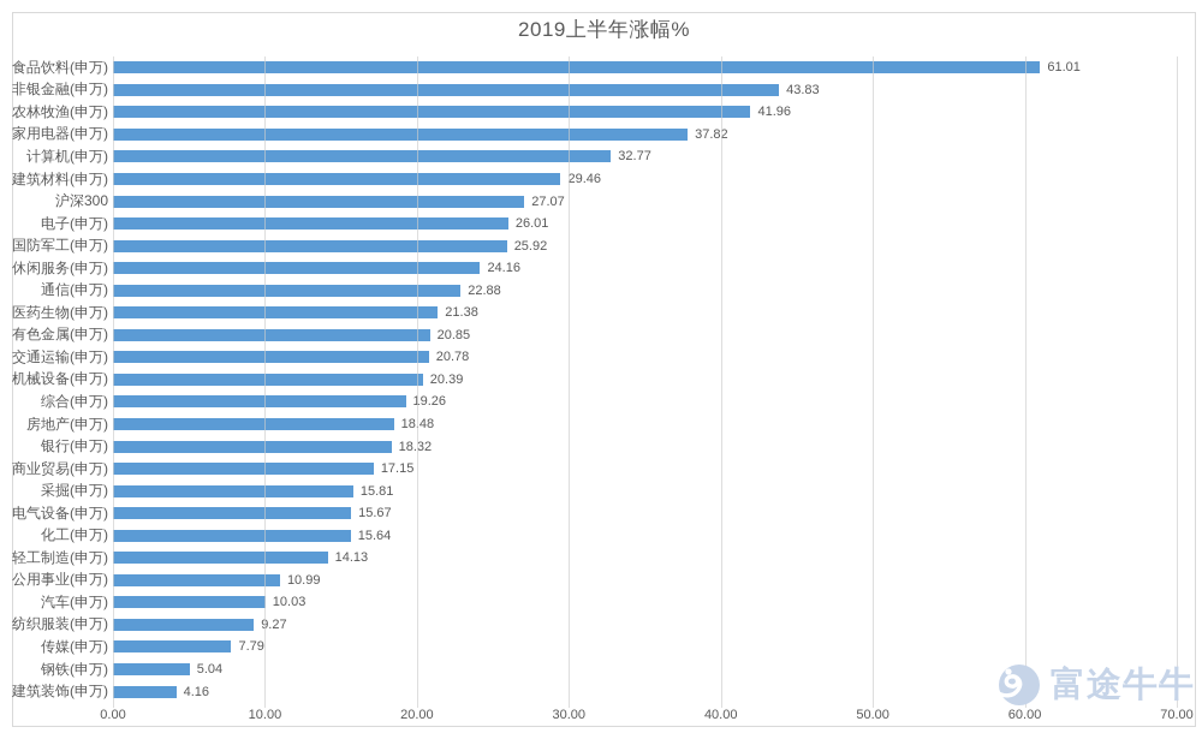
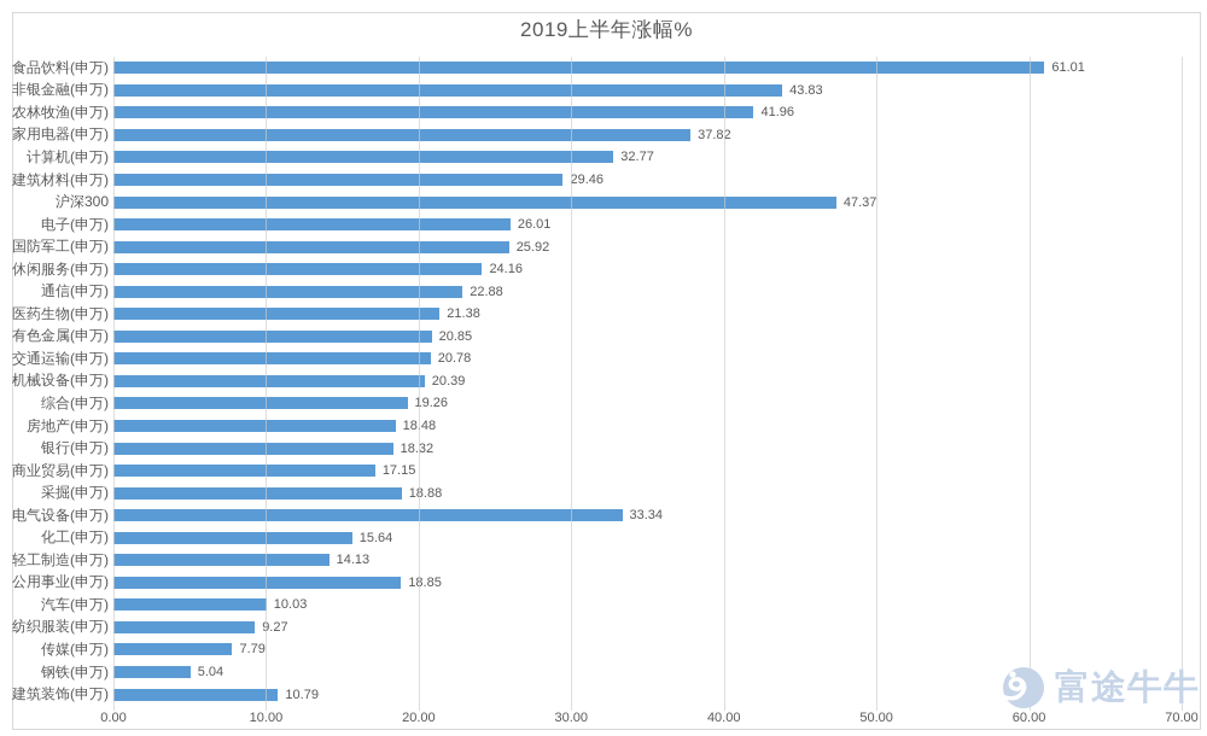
沪深300: 27.07 -> 47.37
采掘(申万): 15.81 -> 18.88
电气设备(申万): 15.67 -> 33.34
公用事业(申万): 10.99 -> 18.85
建筑装饰(申万): 4.16 -> 10.79
